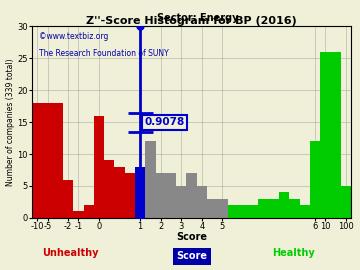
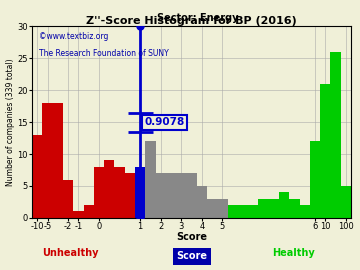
-10: 18 -> 13
0: 16 -> 8
3: 5 -> 7
10: 26 -> 21
